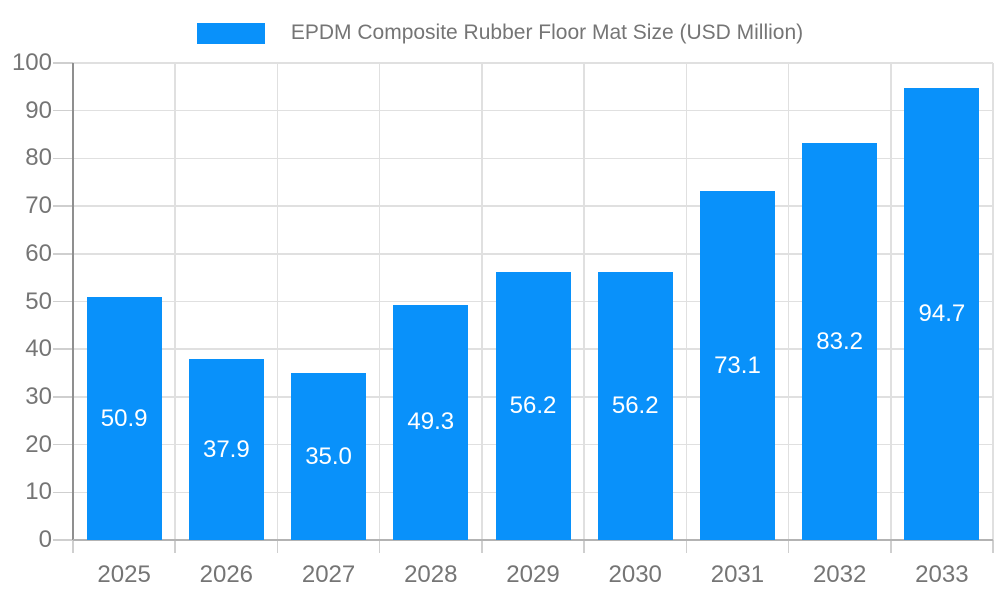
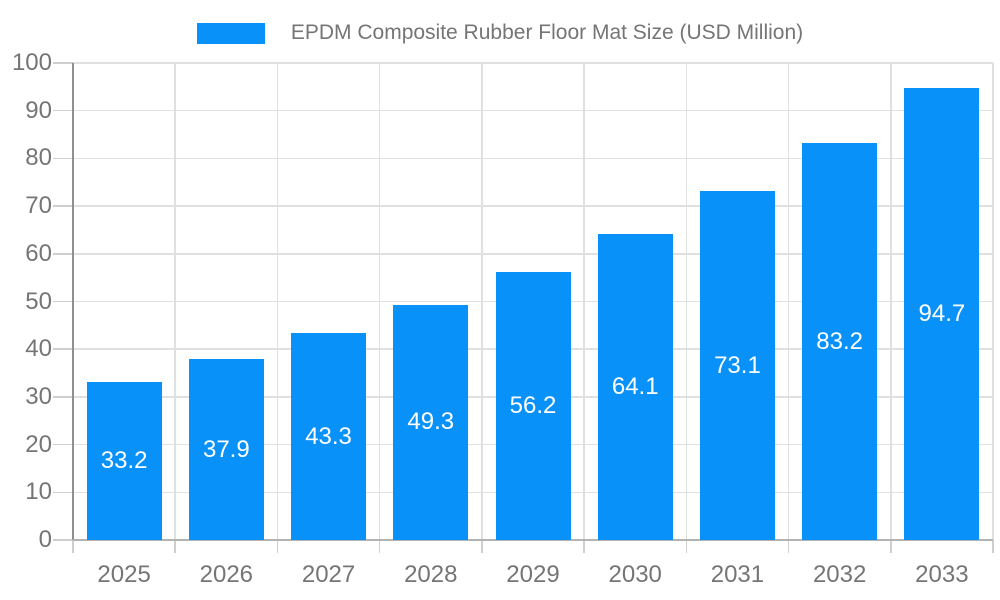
2025: 50.9 -> 33.2
2027: 35.0 -> 43.3
2030: 56.2 -> 64.1
